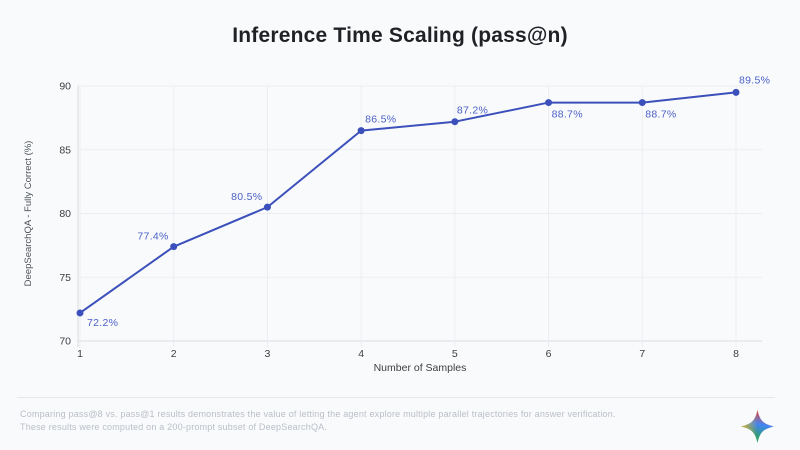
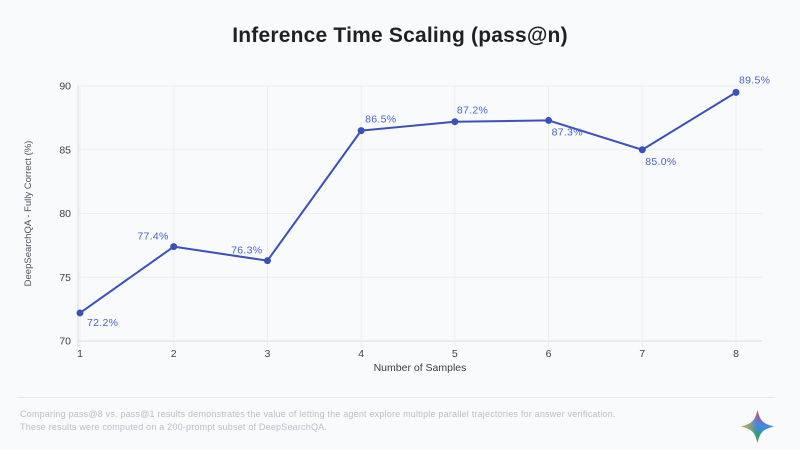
3: 80.5% -> 76.3%
6: 88.7% -> 87.3%
7: 88.7% -> 85.0%
